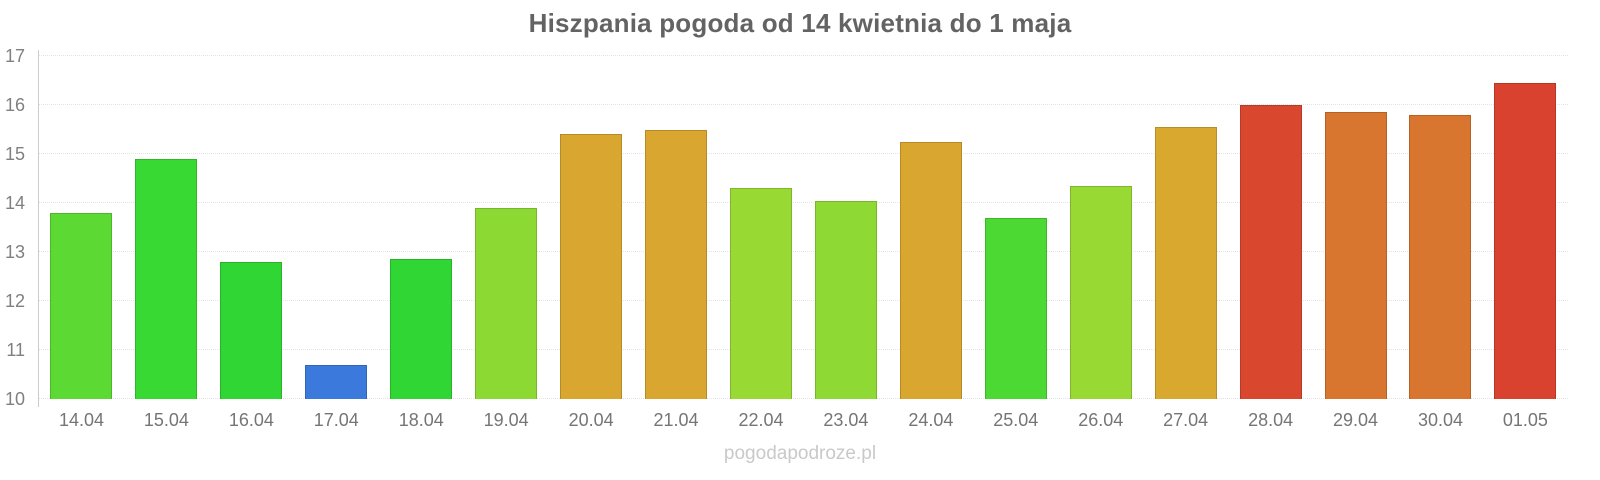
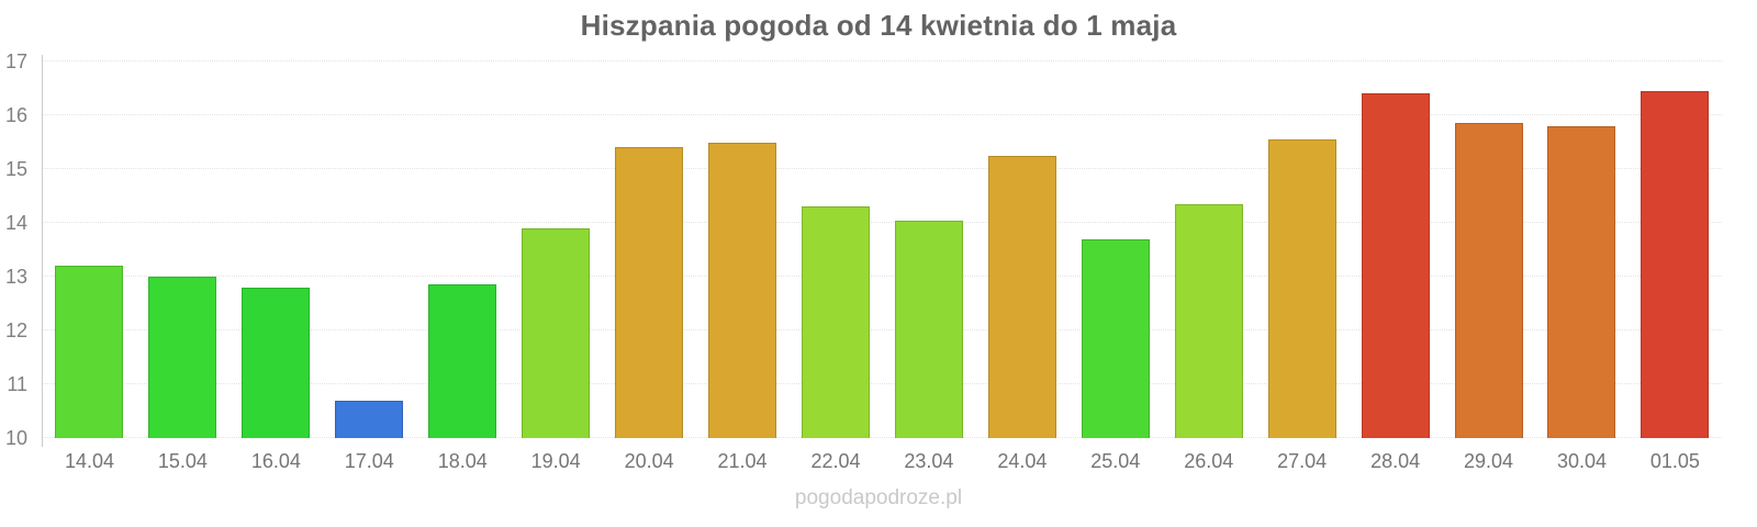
14.04: 13.8 -> 13.2
15.04: 14.9 -> 13.0
28.04: 16.0 -> 16.4
